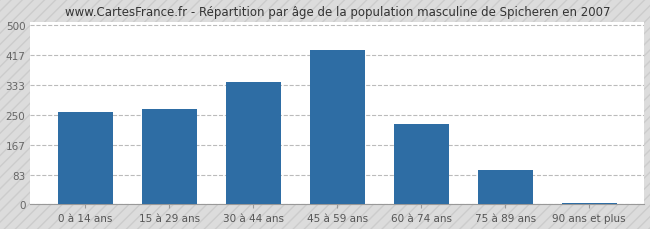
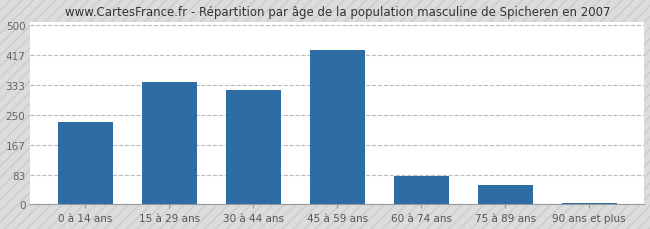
0 à 14 ans: 258 -> 230
15 à 29 ans: 265 -> 340
30 à 44 ans: 340 -> 320
60 à 74 ans: 225 -> 80
75 à 89 ans: 97 -> 55
